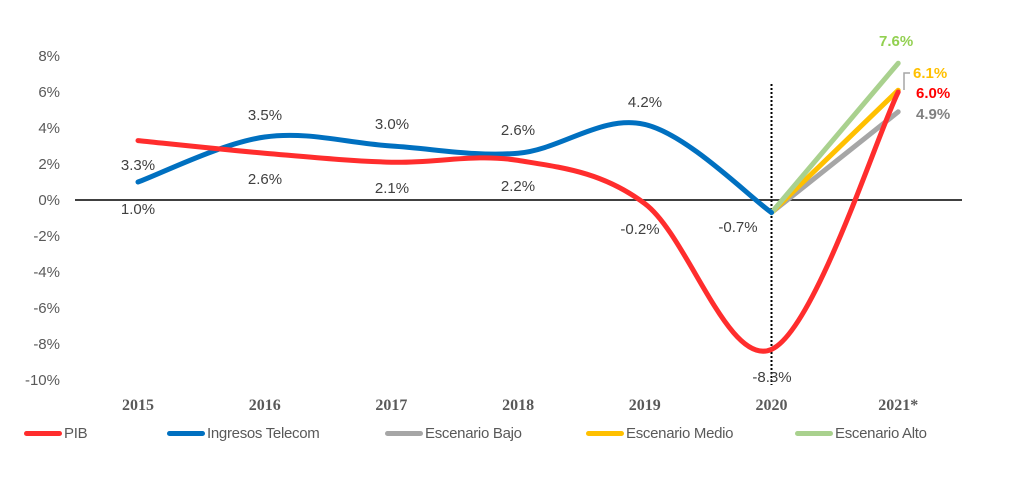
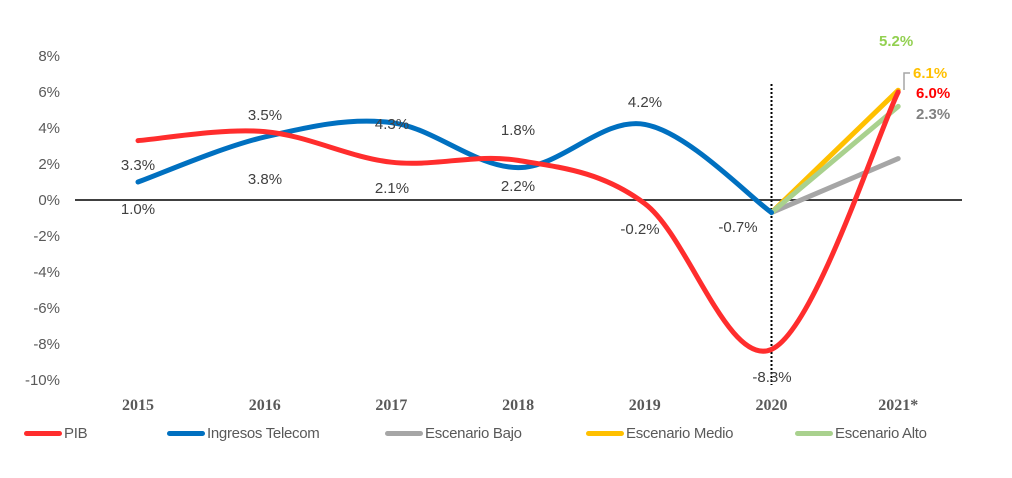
PIB/2016: 2.6% -> 3.8%
Ingresos Telecom/2017: 3.0% -> 4.3%
Ingresos Telecom/2018: 2.6% -> 1.8%
Escenario Bajo/2021*: 4.9% -> 2.3%
Escenario Alto/2021*: 7.6% -> 5.2%
